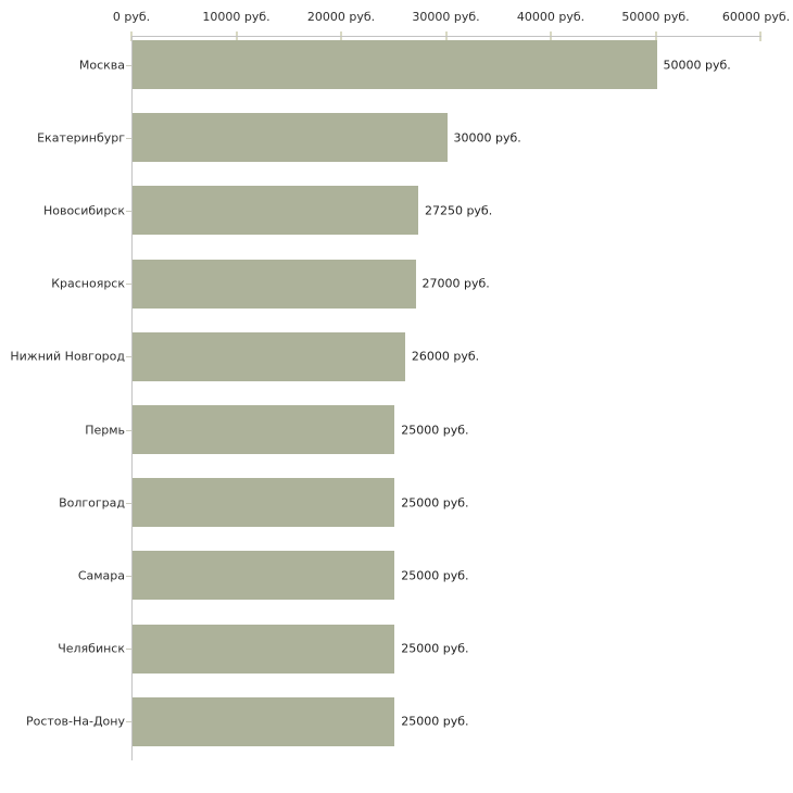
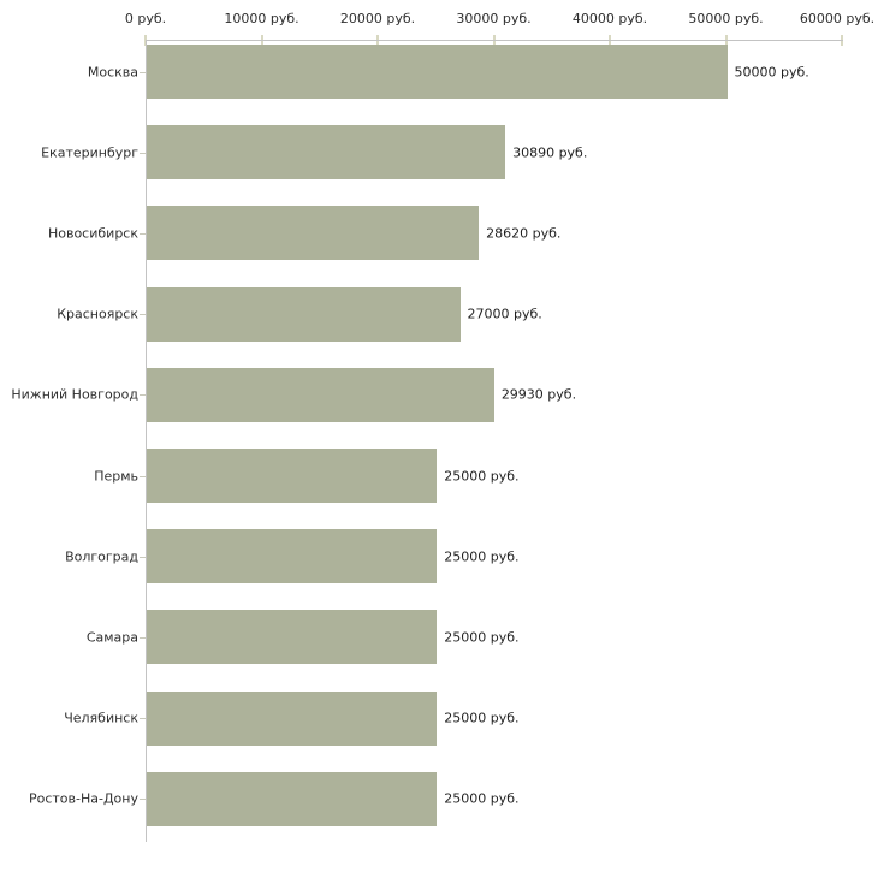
Екатеринбург: 30000 -> 30890
Новосибирск: 27250 -> 28620
Нижний Новгород: 26000 -> 29930
